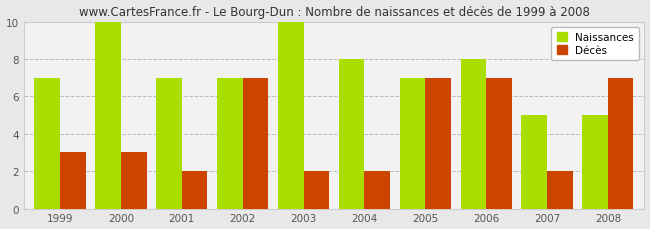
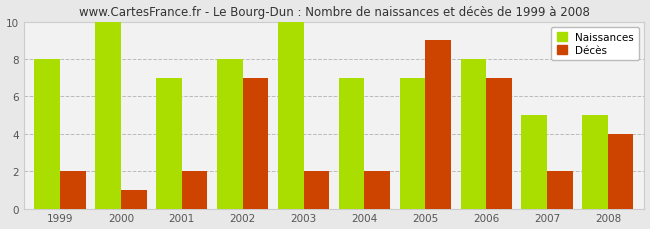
Naissances/1999: 7 -> 8
Décès/1999: 3 -> 2
Décès/2000: 3 -> 1
Naissances/2002: 7 -> 8
Naissances/2004: 8 -> 7
Décès/2005: 7 -> 9
Décès/2008: 7 -> 4
